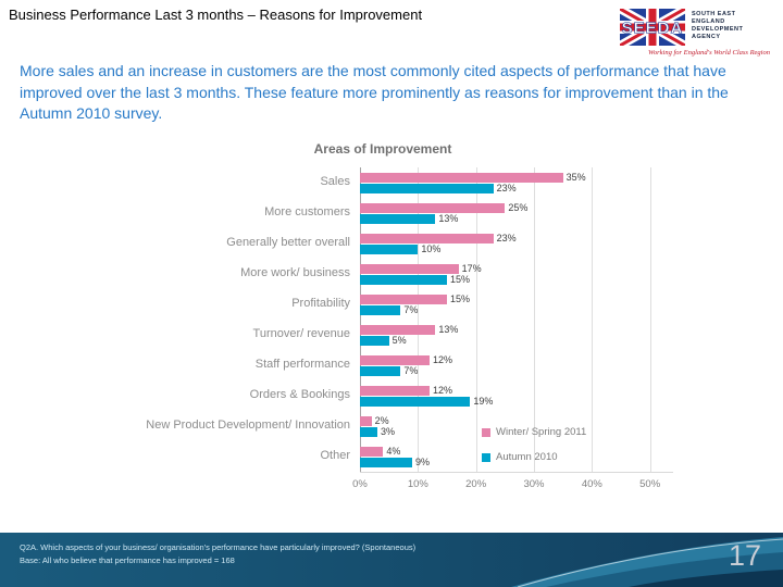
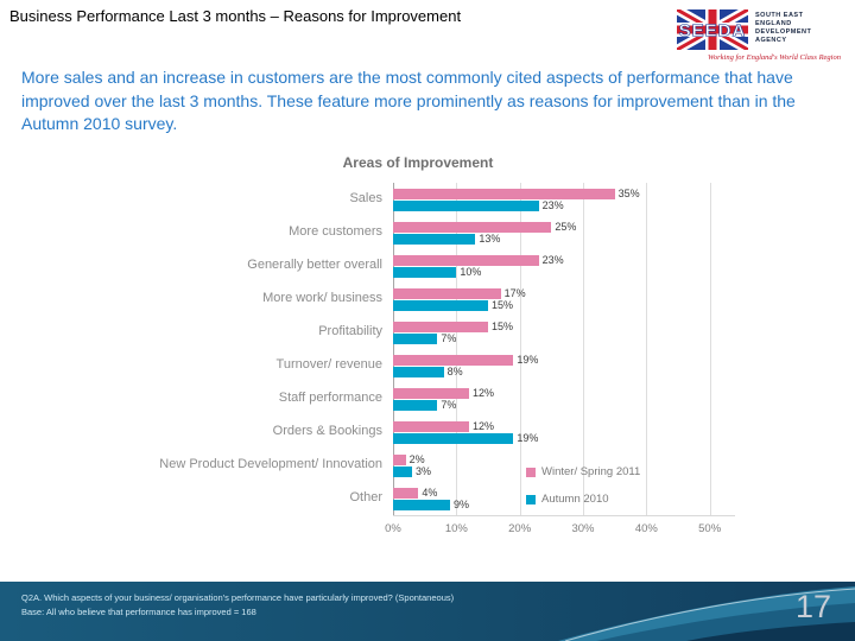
Winter/ Spring 2011/Turnover/ revenue: 13% -> 19%
Autumn 2010/Turnover/ revenue: 5% -> 8%
